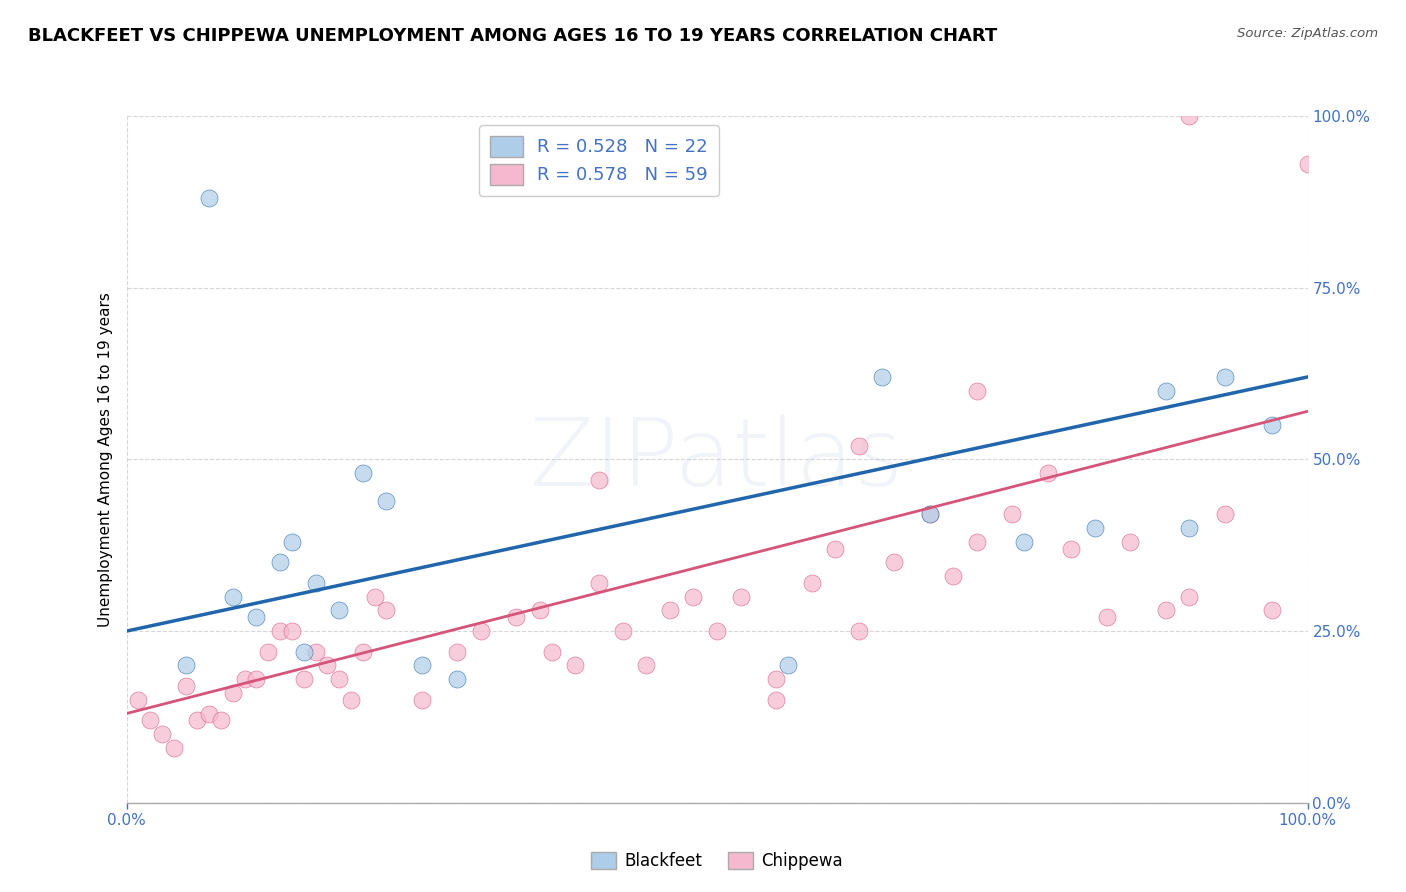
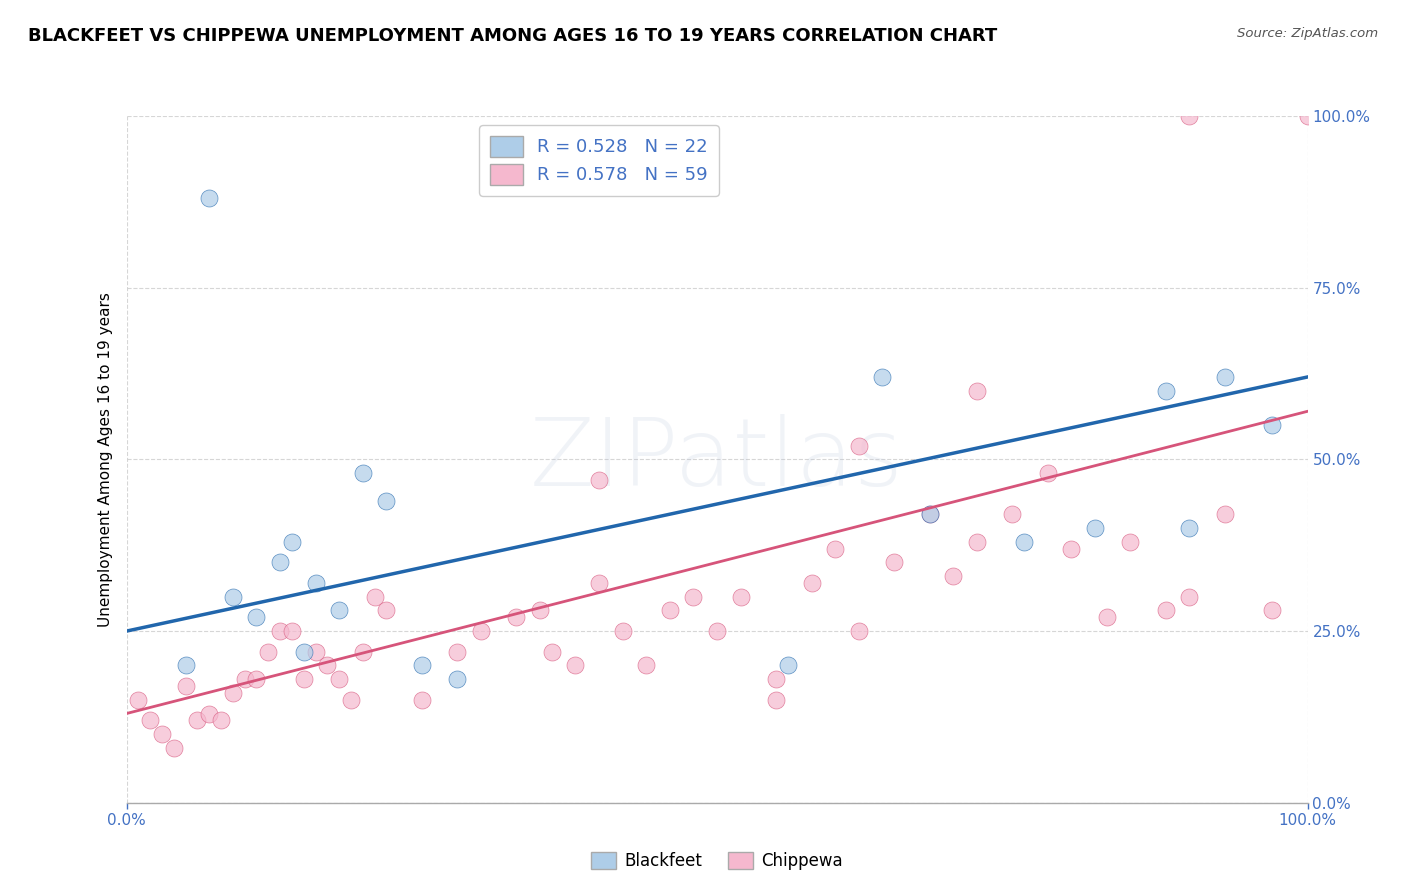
Chippewa/100.0%: 93% -> 100%
